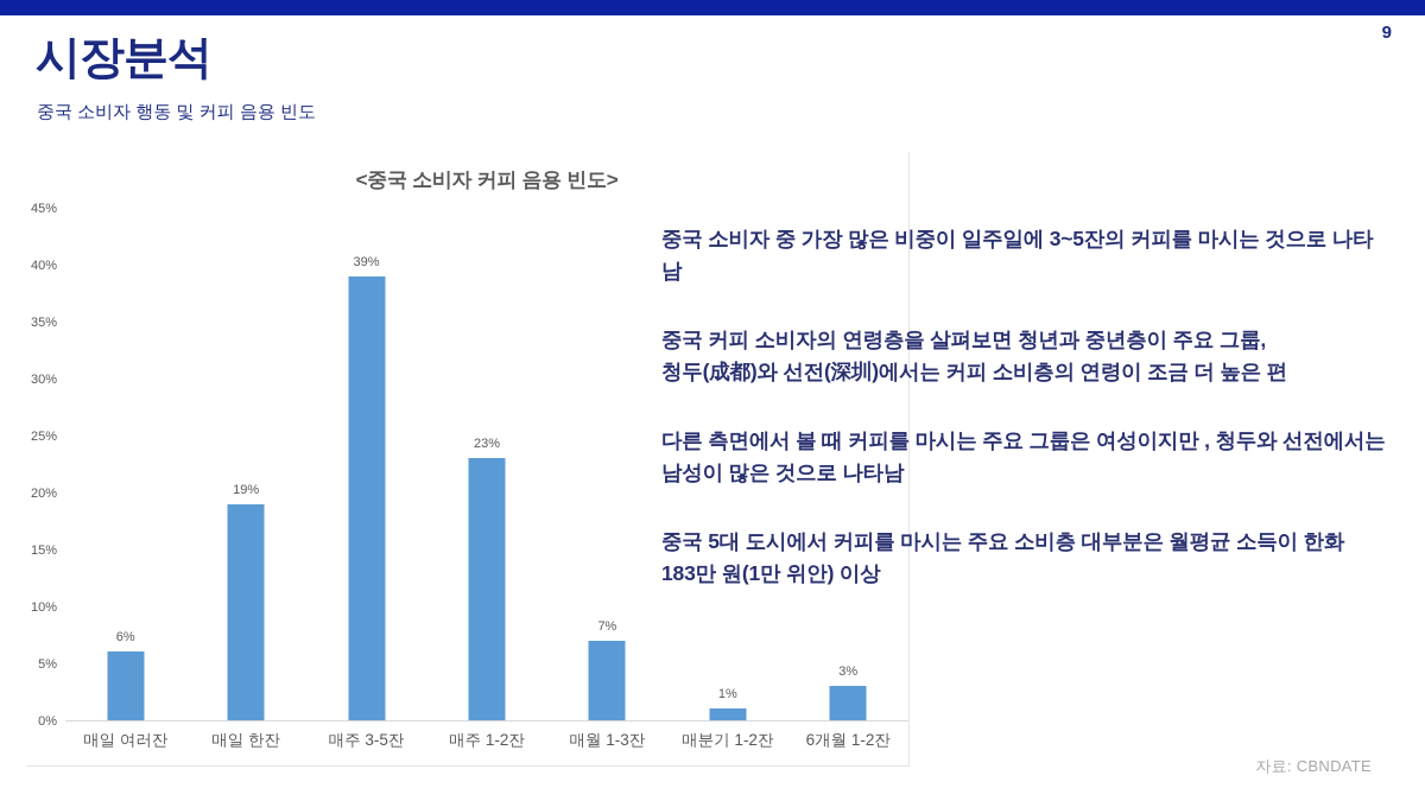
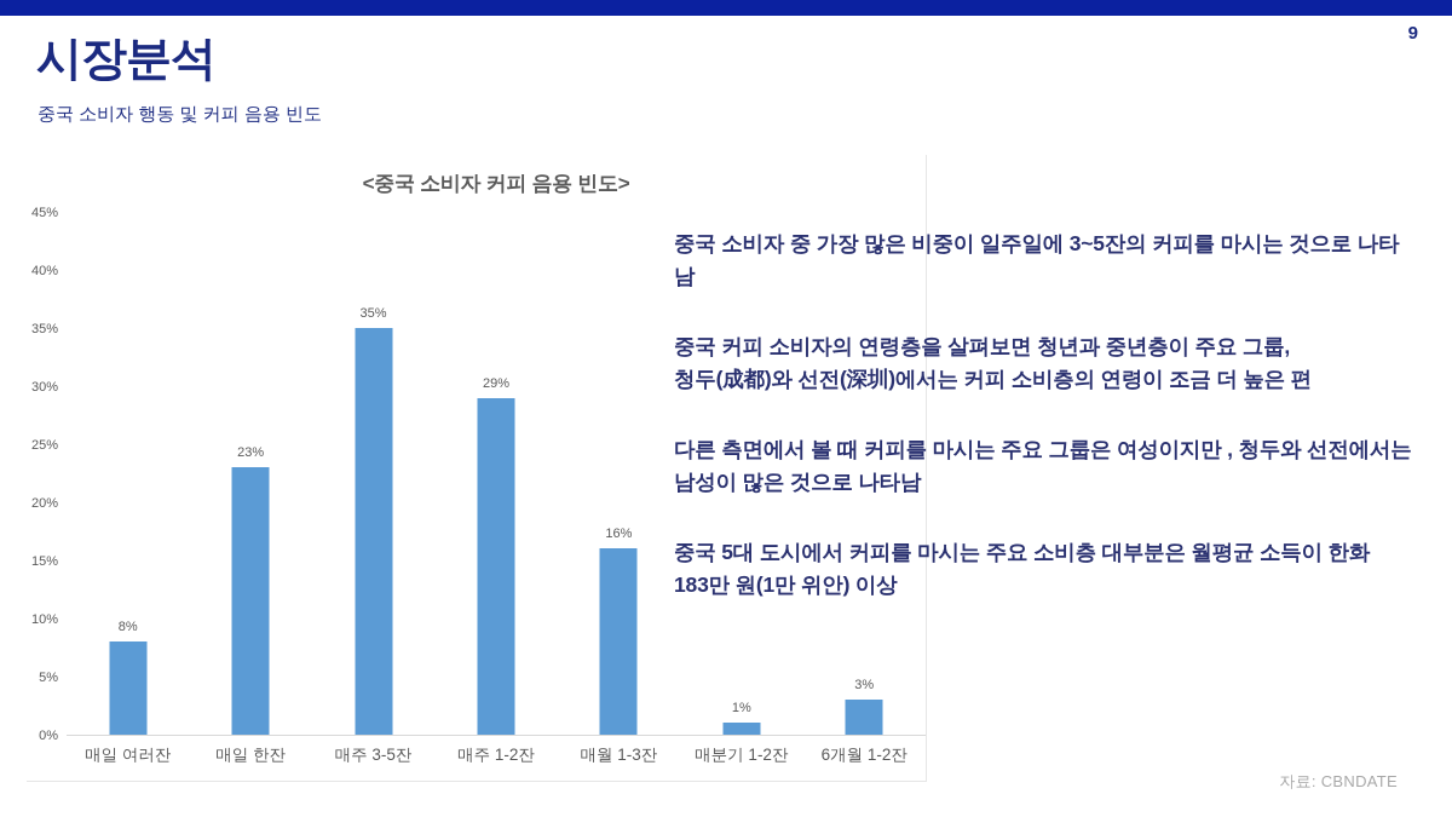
매일 여러잔: 6% -> 8%
매일 한잔: 19% -> 23%
매주 3-5잔: 39% -> 35%
매주 1-2잔: 23% -> 29%
매월 1-3잔: 7% -> 16%
